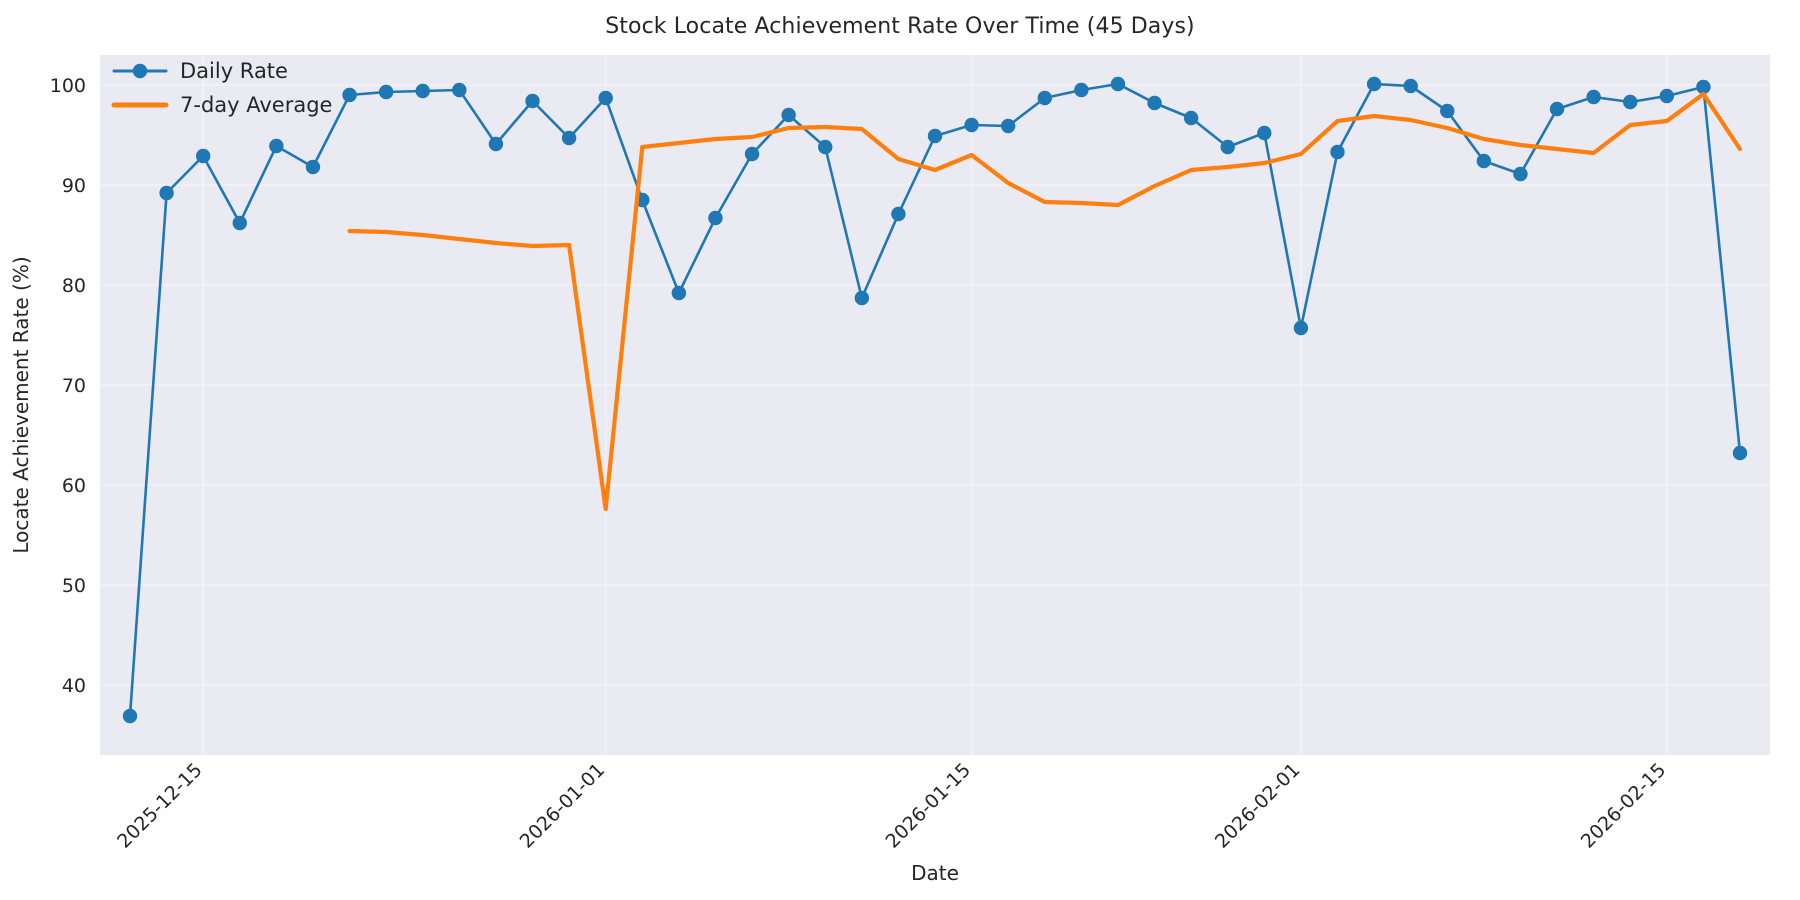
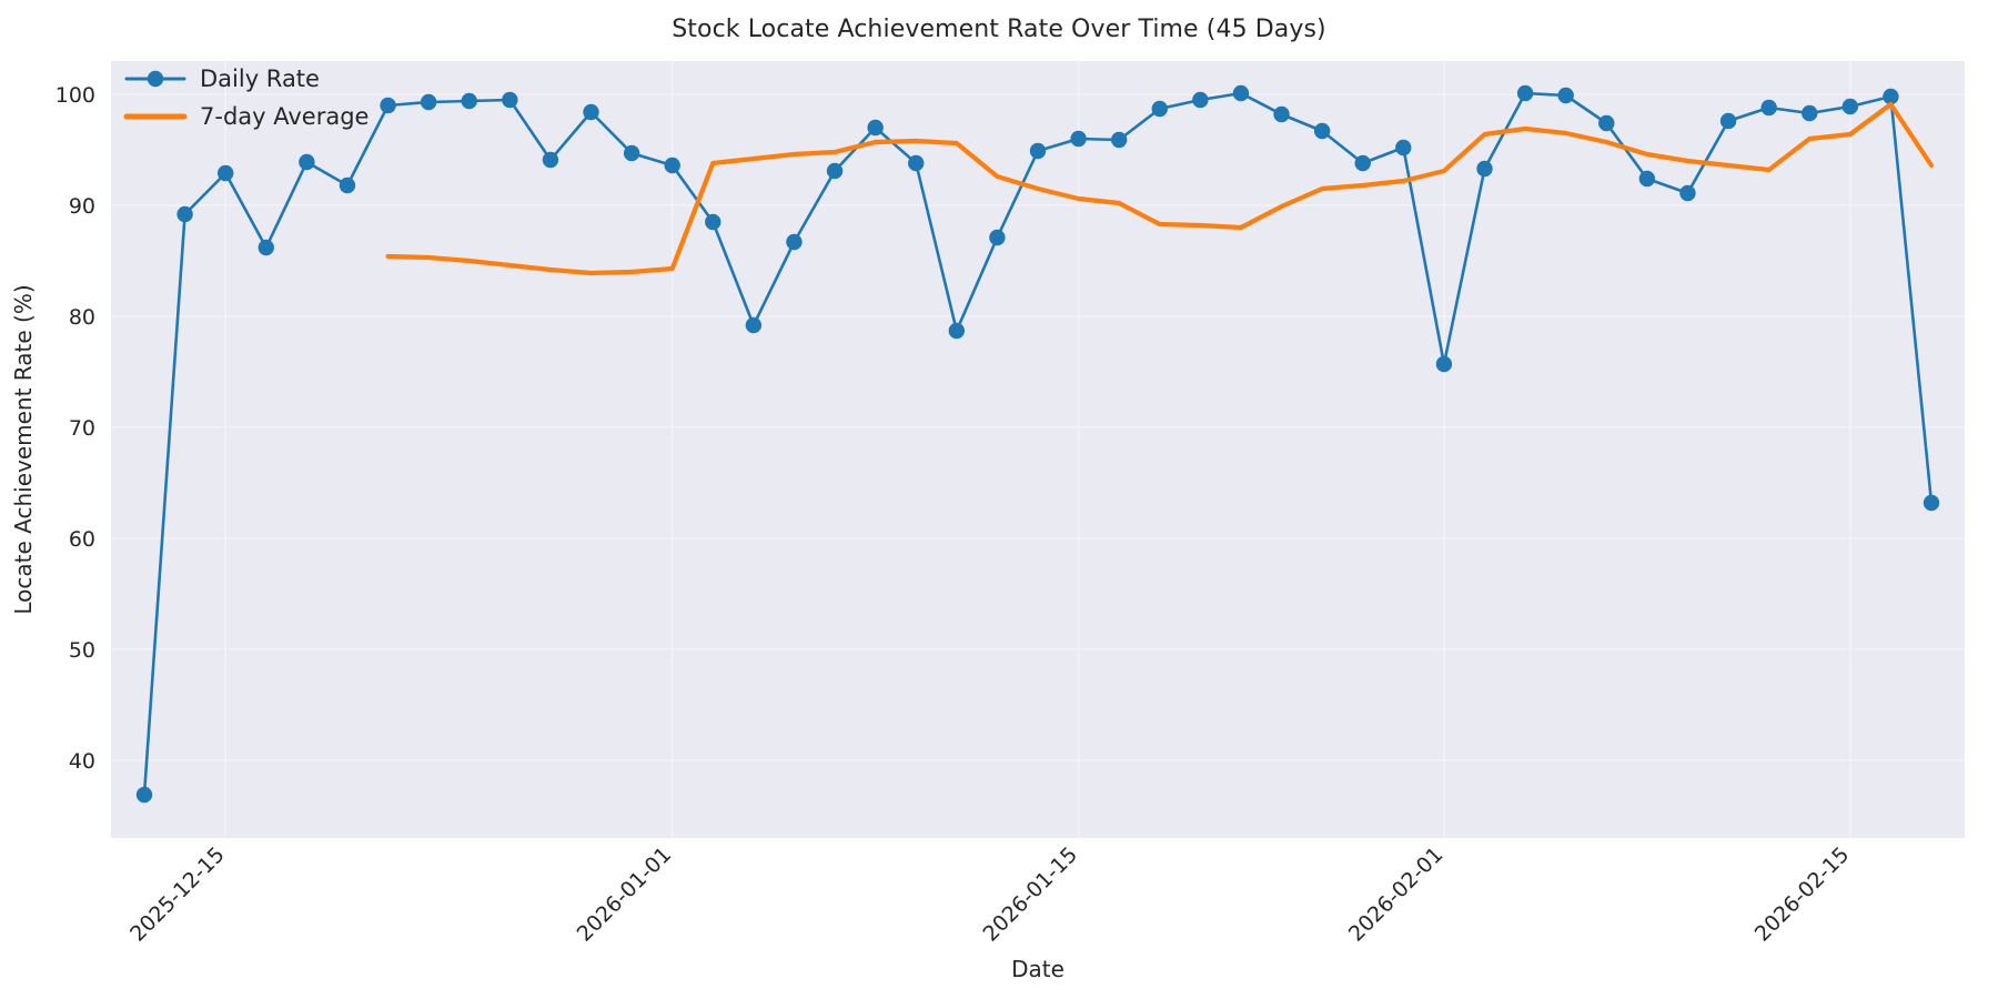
Daily Rate/2026-01-01: 98.7 -> 93.6
7-day Average/2026-01-01: 57.6 -> 84.3
7-day Average/2026-01-15: 93.0 -> 90.6
